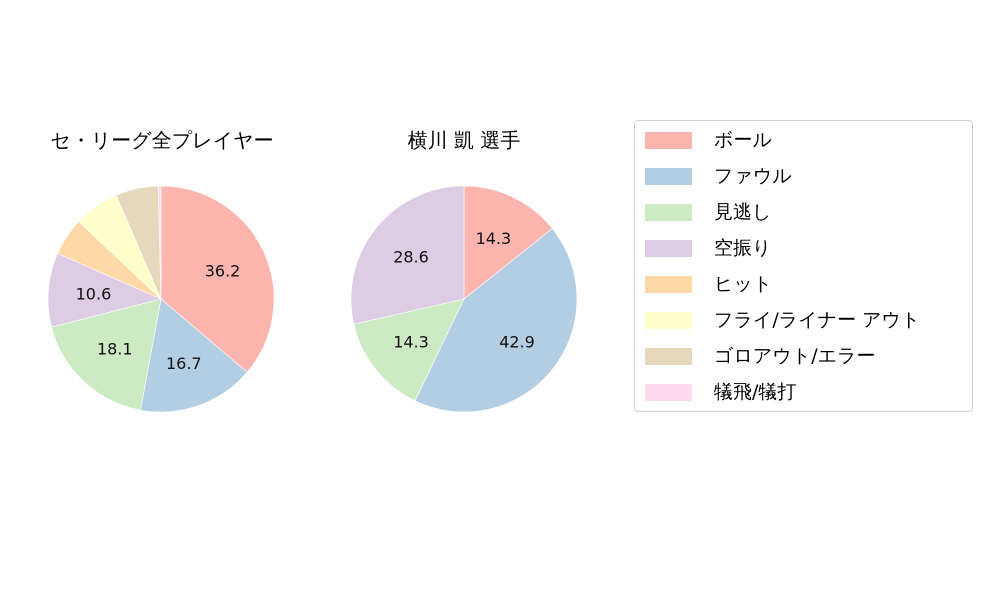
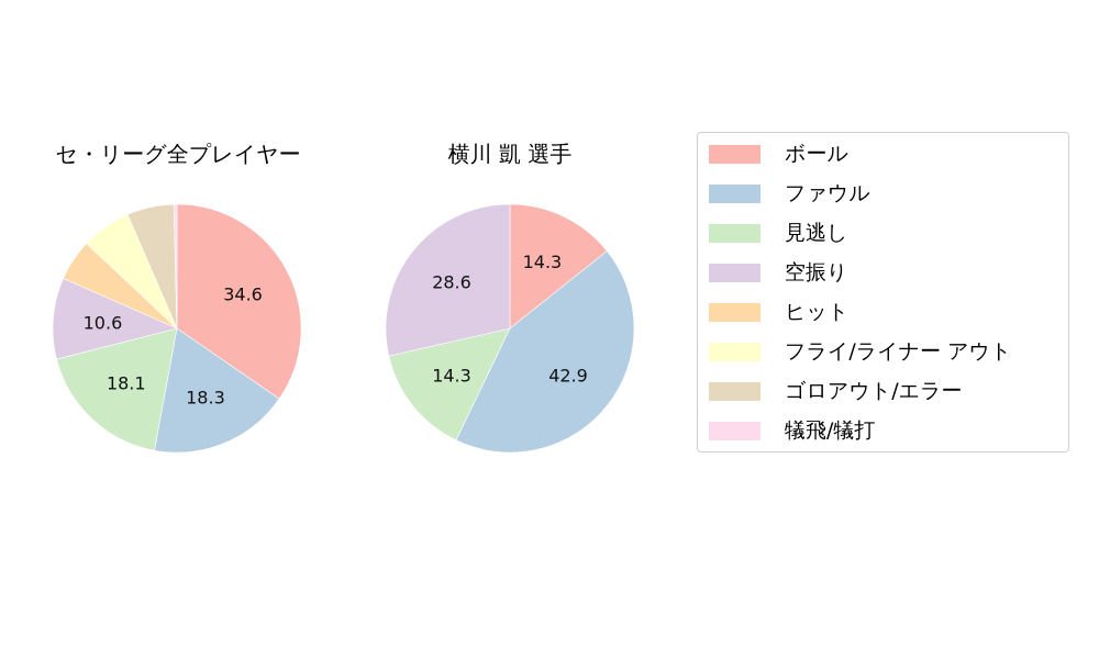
セ・リーグ全プレイヤー/ボール: 36.2 -> 34.6
セ・リーグ全プレイヤー/ファウル: 16.7 -> 18.3
